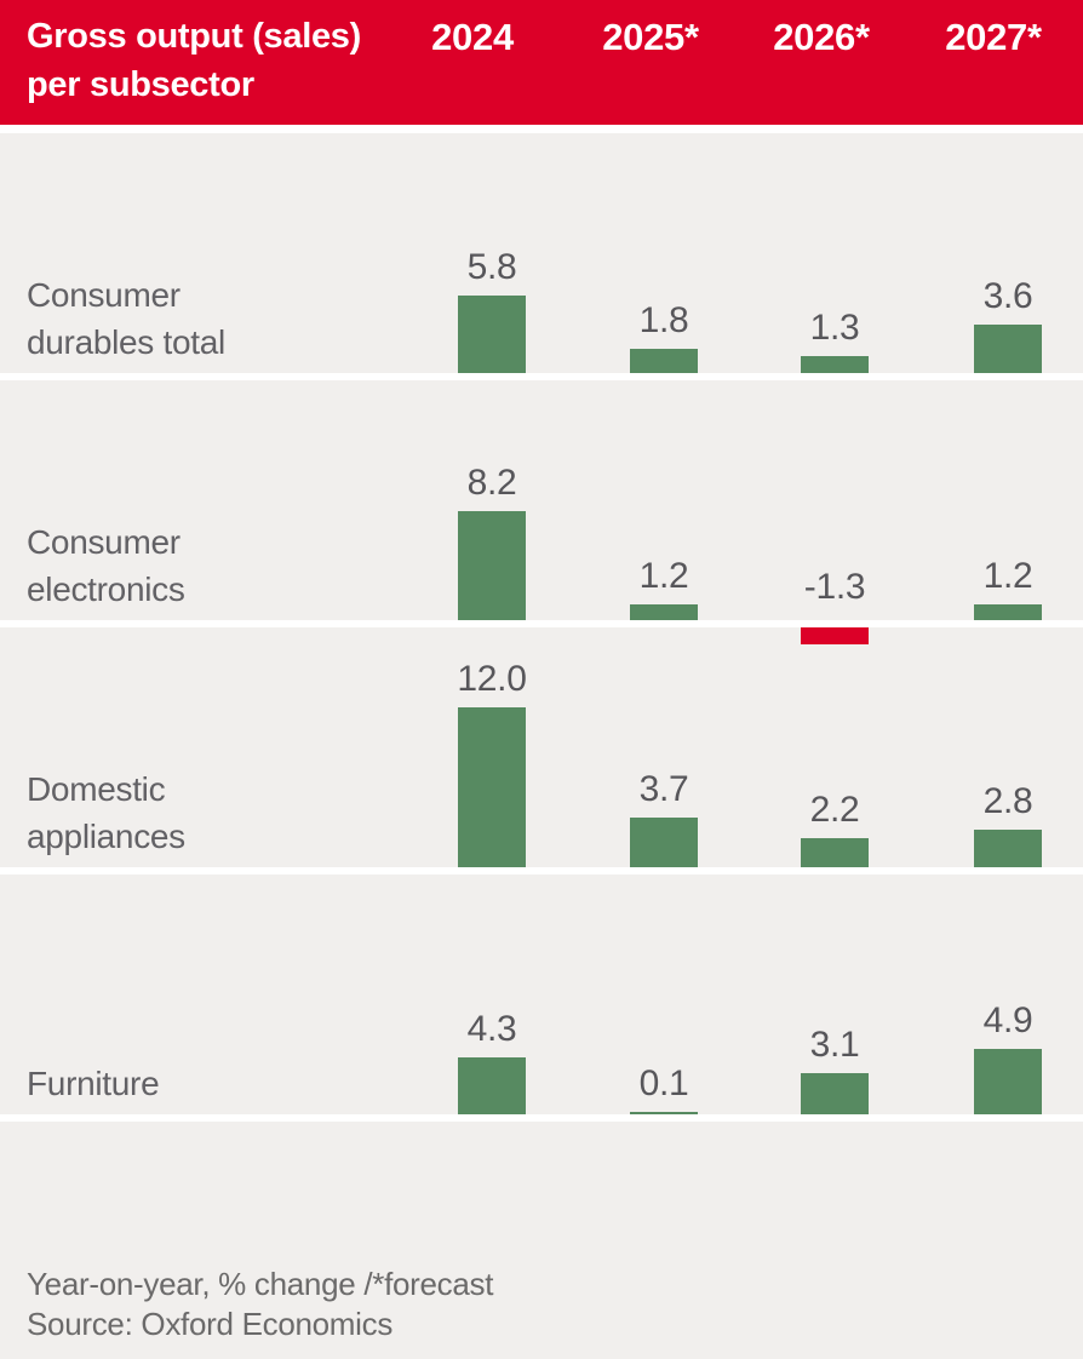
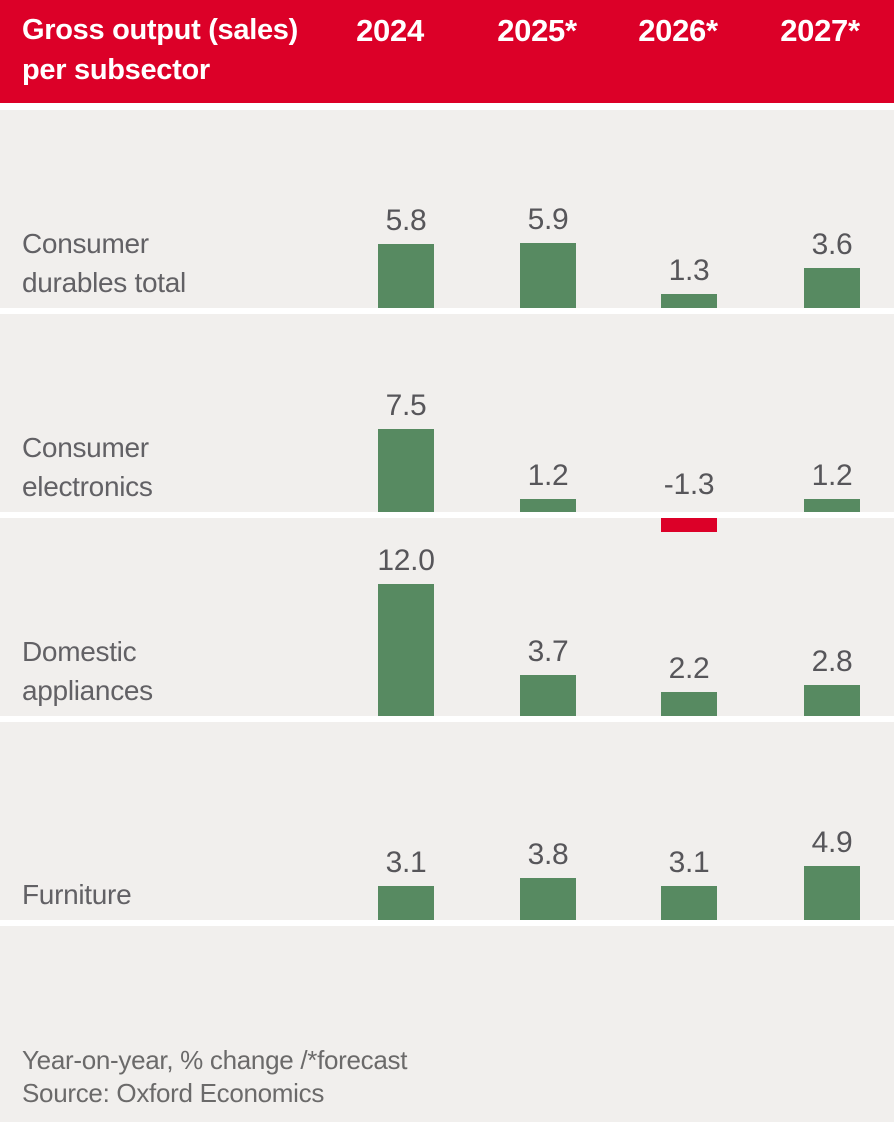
Consumer electronics/2024: 8.2 -> 7.5
Furniture/2024: 4.3 -> 3.1
Consumer durables total/2025*: 1.8 -> 5.9
Furniture/2025*: 0.1 -> 3.8
